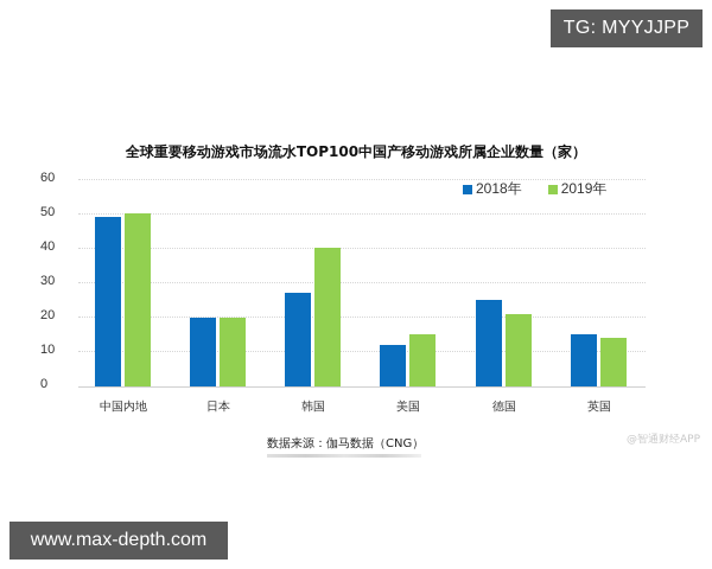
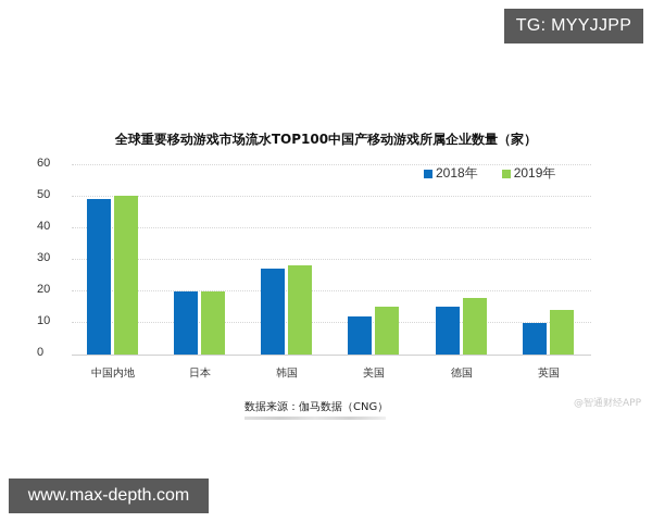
2019年/韩国: 40 -> 28
2018年/德国: 25 -> 15
2019年/德国: 21 -> 18
2018年/英国: 15 -> 10
